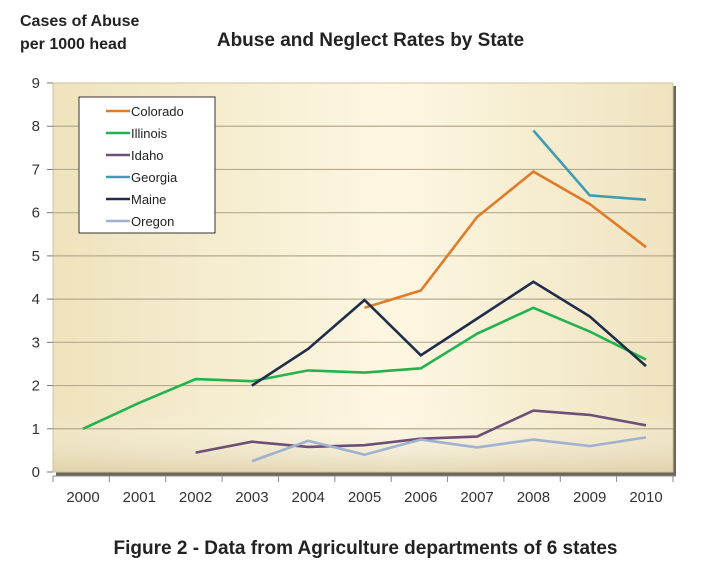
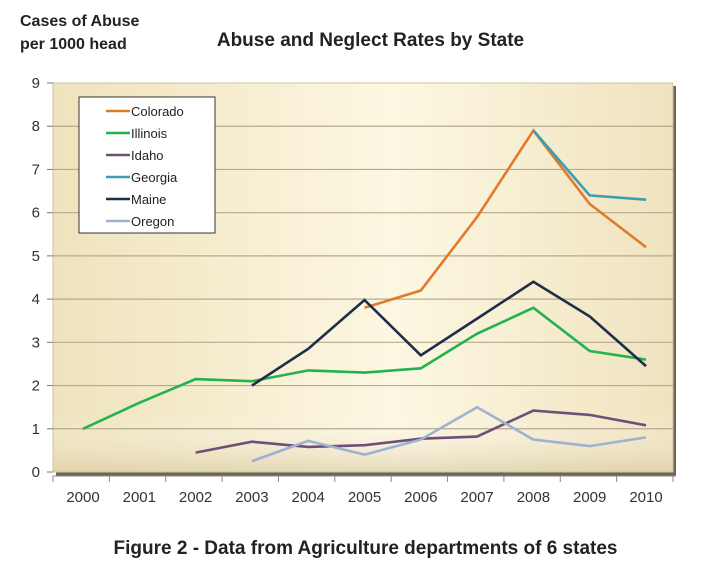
Oregon/2007: 0.6 -> 1.5
Colorado/2008: 7.0 -> 7.9
Illinois/2009: 3.2 -> 2.8
